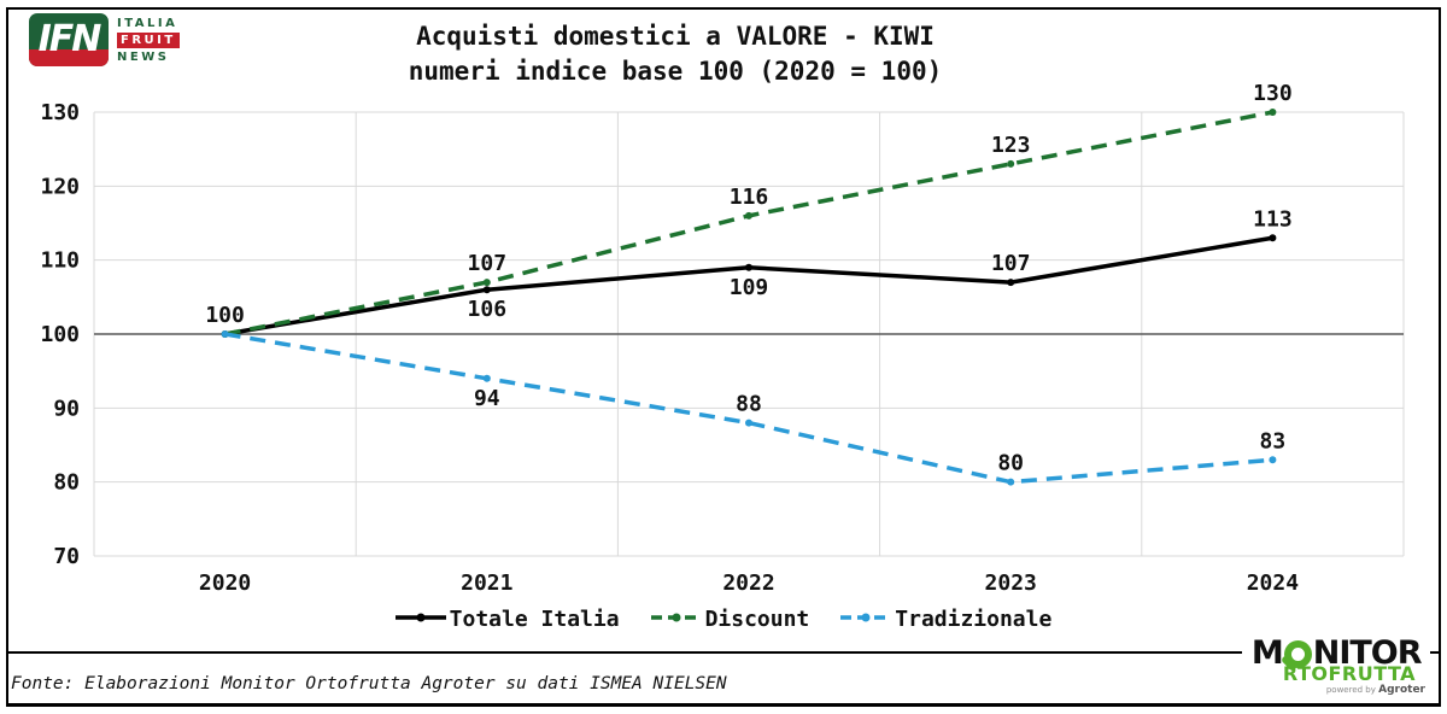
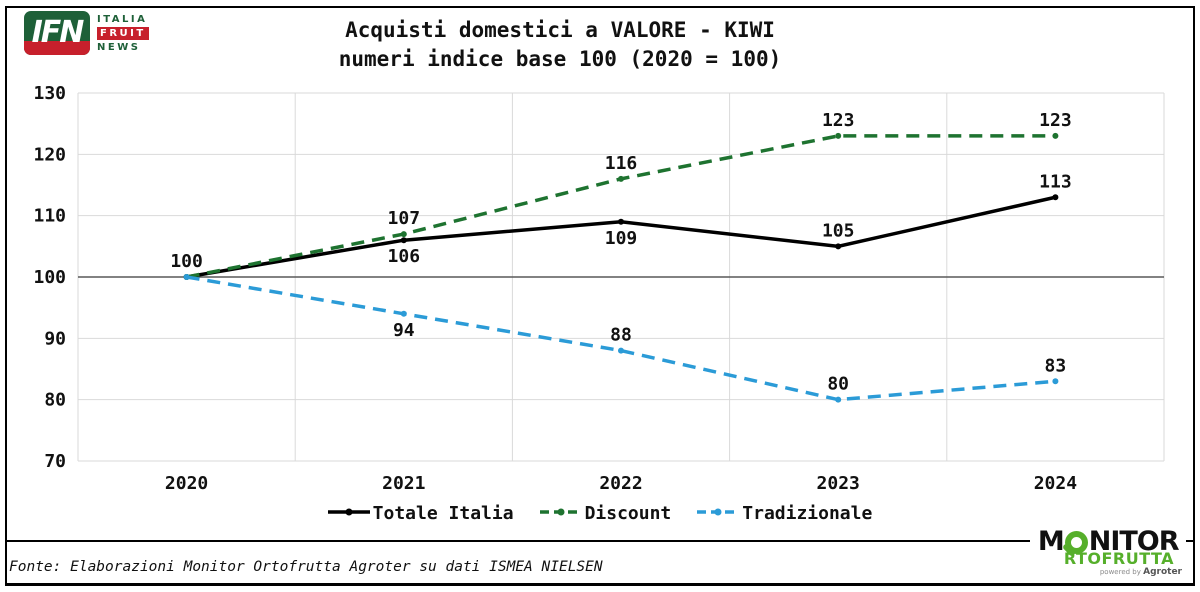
Totale Italia/2023: 107 -> 105
Discount/2024: 130 -> 123
